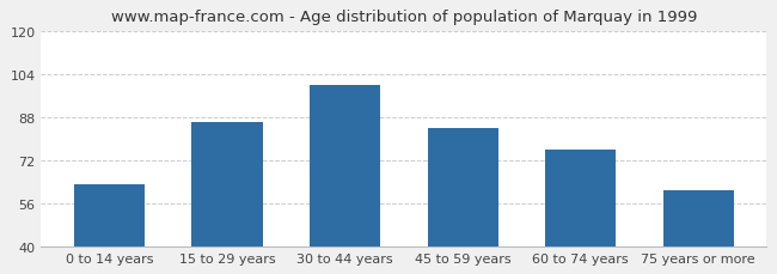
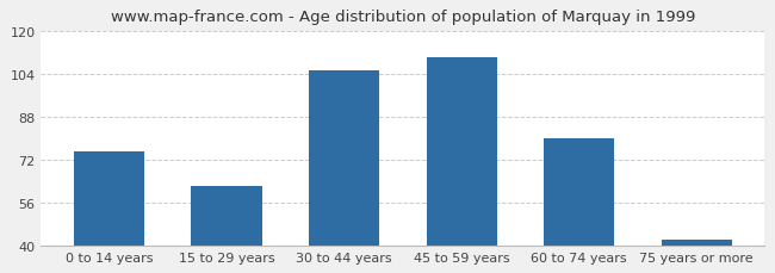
0 to 14 years: 63 -> 75
15 to 29 years: 86 -> 62
30 to 44 years: 100 -> 105
45 to 59 years: 84 -> 110
60 to 74 years: 76 -> 80
75 years or more: 61 -> 42
